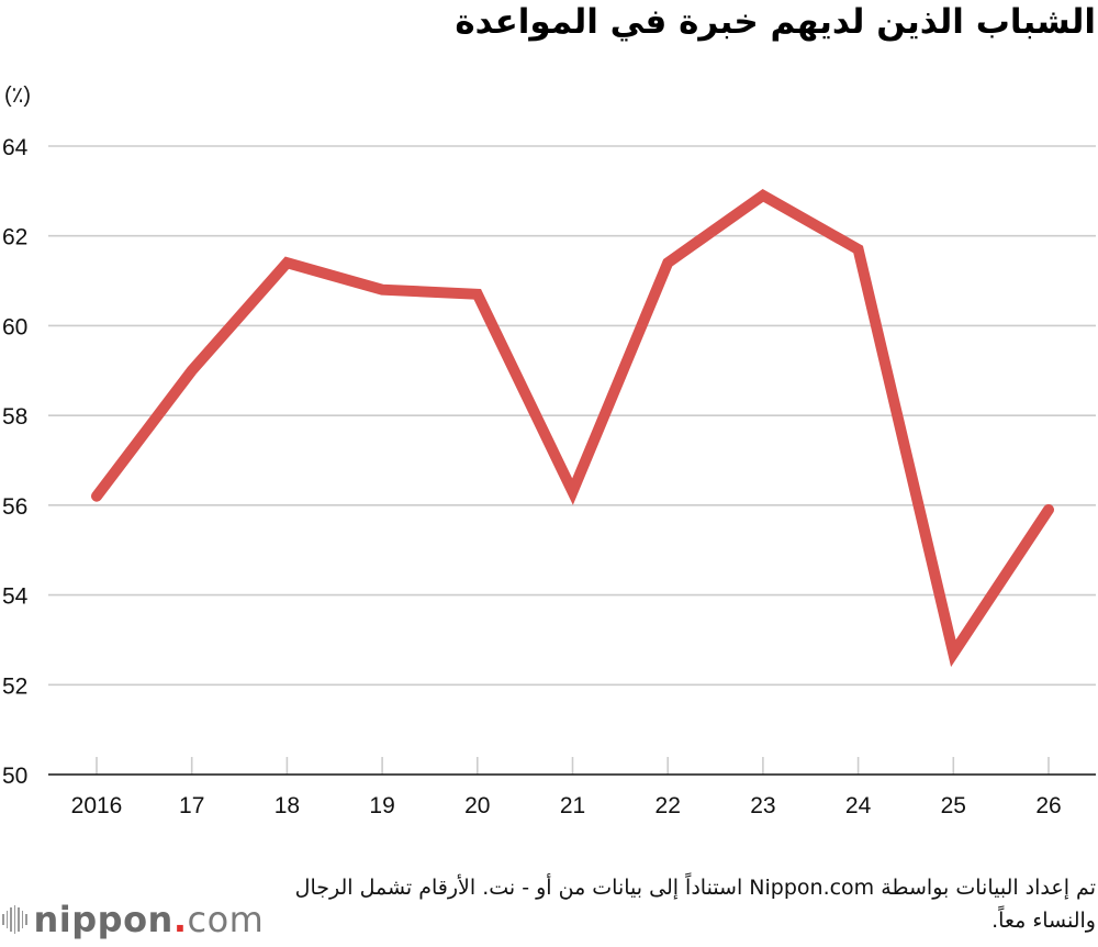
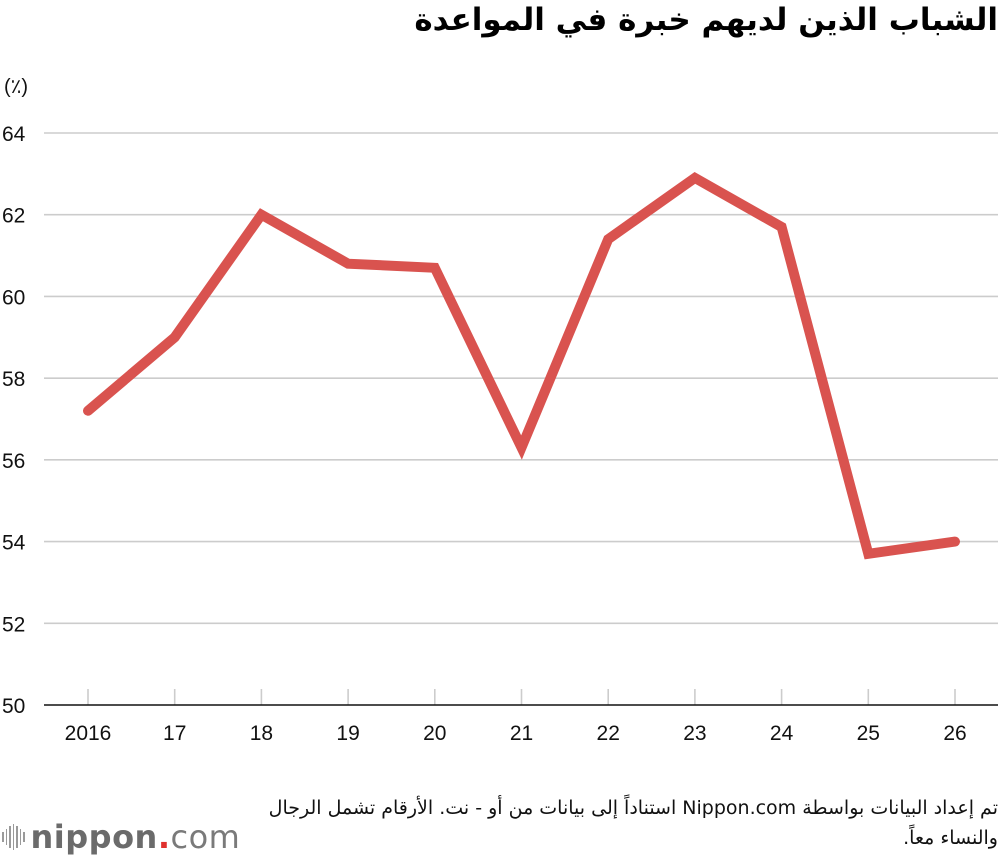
2016: 56.2 -> 57.2
18: 61.4 -> 62.0
25: 52.7 -> 53.7
26: 55.9 -> 54.0
